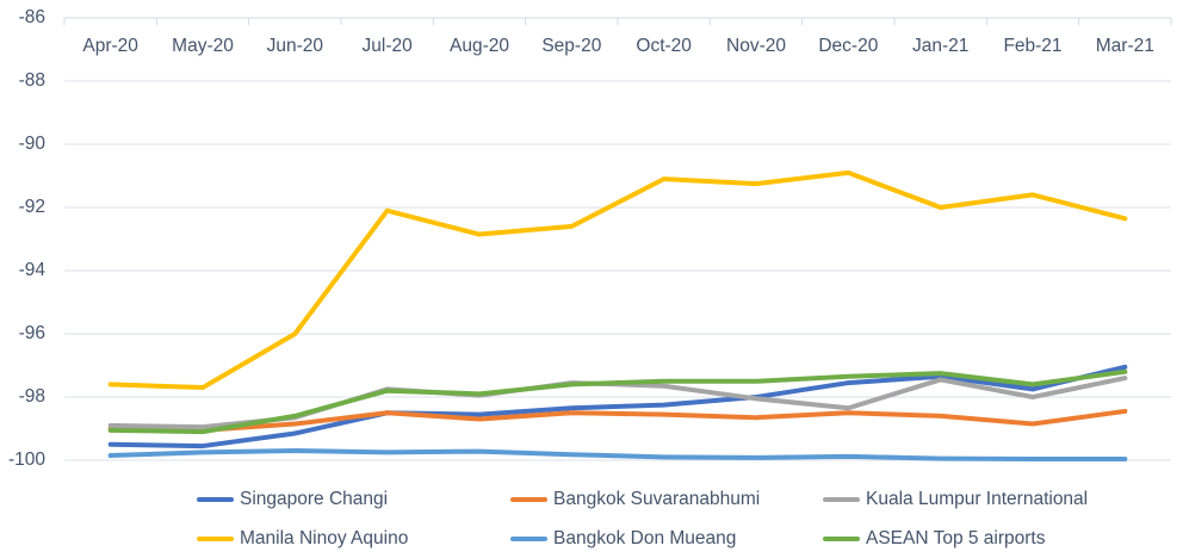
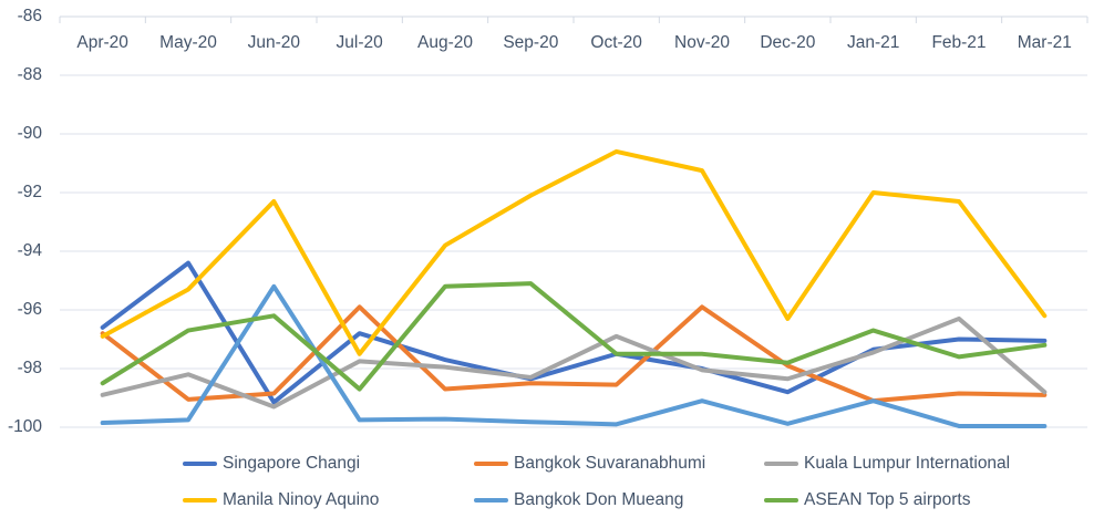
Singapore Changi/Apr-20: -99.5 -> -96.6
Bangkok Suvaranabhumi/Apr-20: -99.0 -> -96.8
Manila Ninoy Aquino/Apr-20: -97.6 -> -96.9
ASEAN Top 5 airports/Apr-20: -99.0 -> -98.5
Singapore Changi/May-20: -99.5 -> -94.4
Kuala Lumpur International/May-20: -99.0 -> -98.2
Manila Ninoy Aquino/May-20: -97.7 -> -95.3
ASEAN Top 5 airports/May-20: -99.1 -> -96.7
Kuala Lumpur International/Jun-20: -98.7 -> -99.3
Manila Ninoy Aquino/Jun-20: -96.0 -> -92.3
Bangkok Don Mueang/Jun-20: -99.7 -> -95.2
ASEAN Top 5 airports/Jun-20: -98.6 -> -96.2
Singapore Changi/Jul-20: -98.5 -> -96.8
Bangkok Suvaranabhumi/Jul-20: -98.5 -> -95.9
Manila Ninoy Aquino/Jul-20: -92.1 -> -97.5
ASEAN Top 5 airports/Jul-20: -97.8 -> -98.7
Singapore Changi/Aug-20: -98.5 -> -97.7
Manila Ninoy Aquino/Aug-20: -92.8 -> -93.8
ASEAN Top 5 airports/Aug-20: -97.9 -> -95.2
Kuala Lumpur International/Sep-20: -97.5 -> -98.3
Manila Ninoy Aquino/Sep-20: -92.6 -> -92.1
ASEAN Top 5 airports/Sep-20: -97.6 -> -95.1
Singapore Changi/Oct-20: -98.2 -> -97.5
Kuala Lumpur International/Oct-20: -97.7 -> -96.9
Manila Ninoy Aquino/Oct-20: -91.1 -> -90.6
Bangkok Suvaranabhumi/Nov-20: -98.7 -> -95.9
Bangkok Don Mueang/Nov-20: -99.9 -> -99.1
Singapore Changi/Dec-20: -97.5 -> -98.8
Bangkok Suvaranabhumi/Dec-20: -98.5 -> -97.9
Manila Ninoy Aquino/Dec-20: -90.9 -> -96.3
ASEAN Top 5 airports/Dec-20: -97.3 -> -97.8
Bangkok Suvaranabhumi/Jan-21: -98.6 -> -99.1
Bangkok Don Mueang/Jan-21: -100.0 -> -99.1
ASEAN Top 5 airports/Jan-21: -97.2 -> -96.7
Singapore Changi/Feb-21: -97.8 -> -97.0
Kuala Lumpur International/Feb-21: -98.0 -> -96.3
Manila Ninoy Aquino/Feb-21: -91.6 -> -92.3
Bangkok Suvaranabhumi/Mar-21: -98.5 -> -98.9
Kuala Lumpur International/Mar-21: -97.4 -> -98.8
Manila Ninoy Aquino/Mar-21: -92.3 -> -96.2
